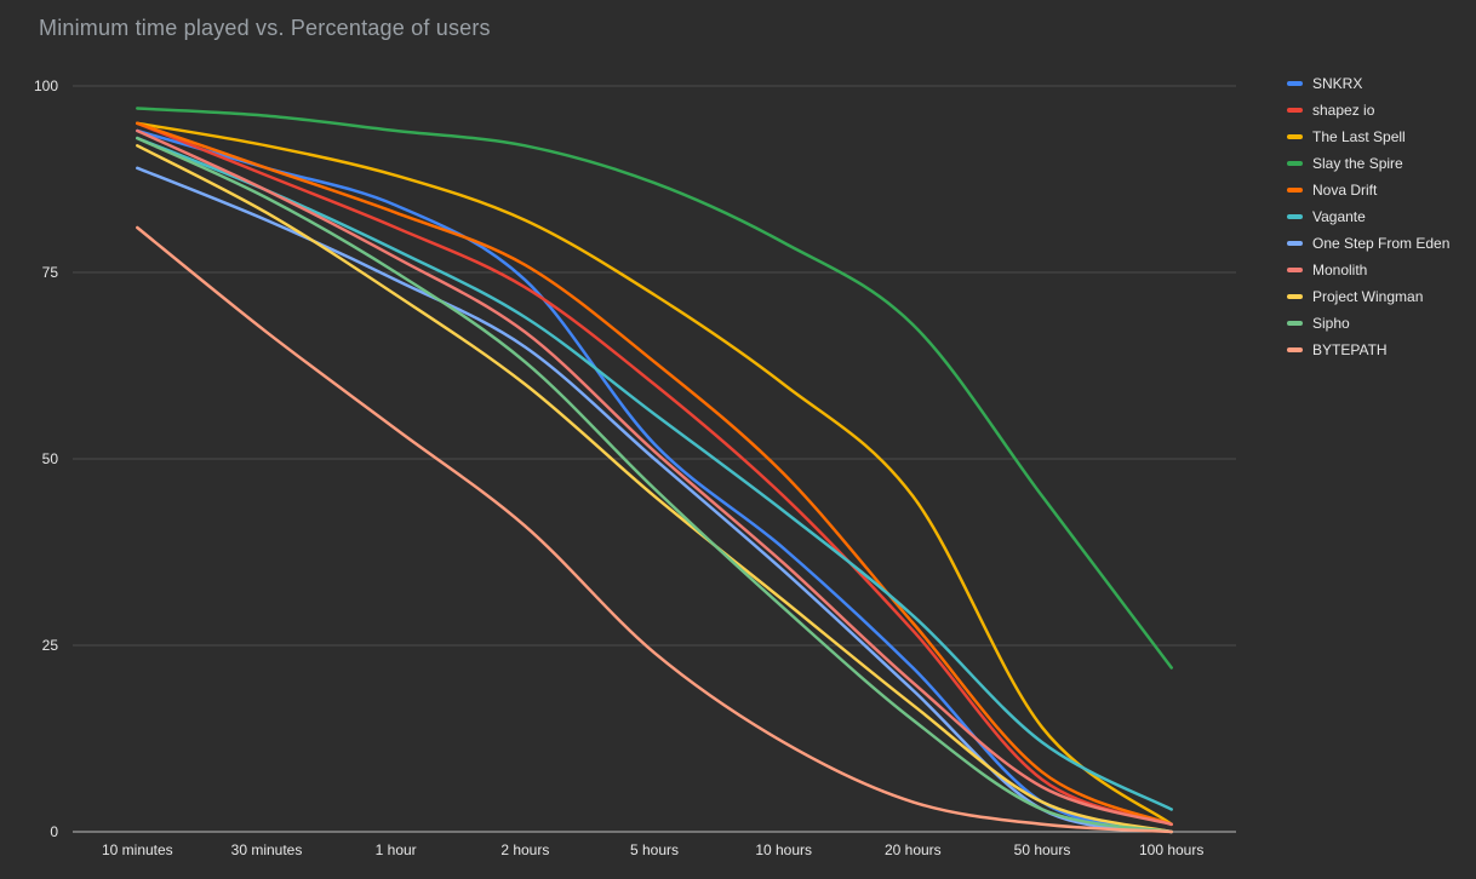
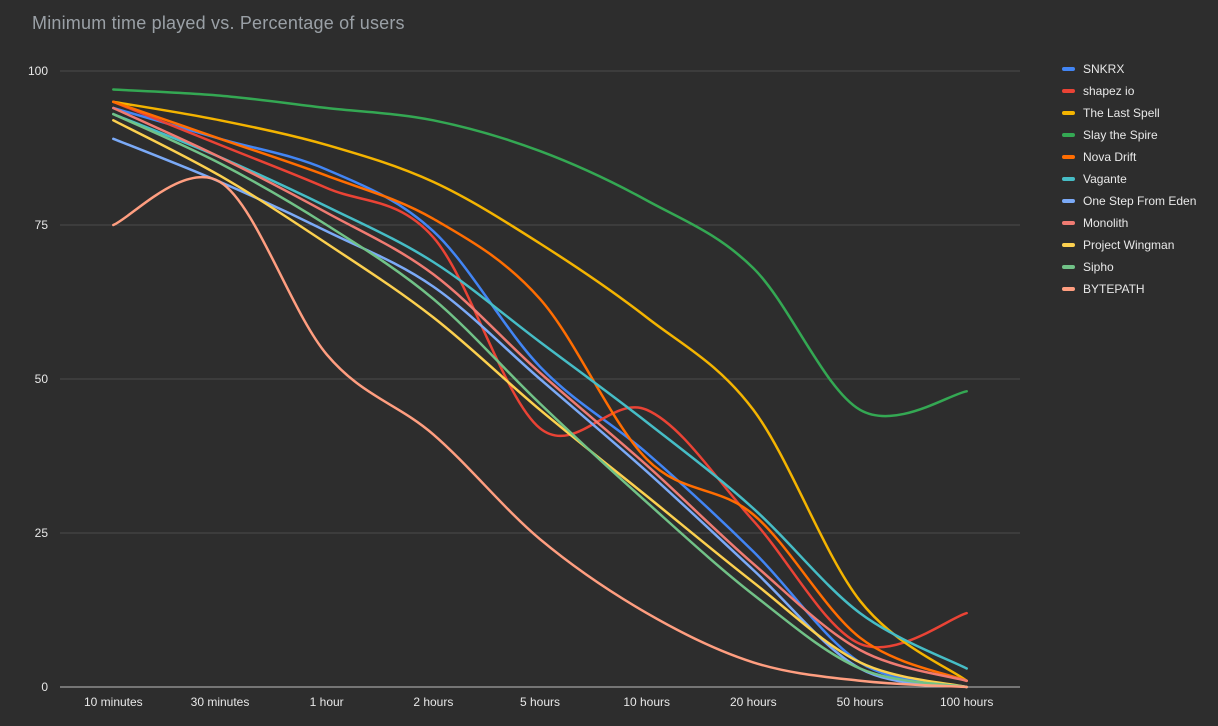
BYTEPATH/10 minutes: 81 -> 75
BYTEPATH/30 minutes: 67 -> 82
shapez io/5 hours: 60 -> 42
Nova Drift/10 hours: 48 -> 37
shapez io/100 hours: 1 -> 12
Slay the Spire/100 hours: 22 -> 48
